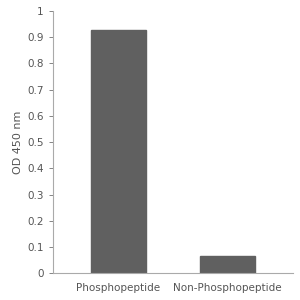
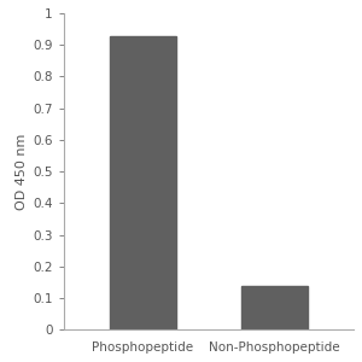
Non-Phosphopeptide: 0.065 -> 0.140
